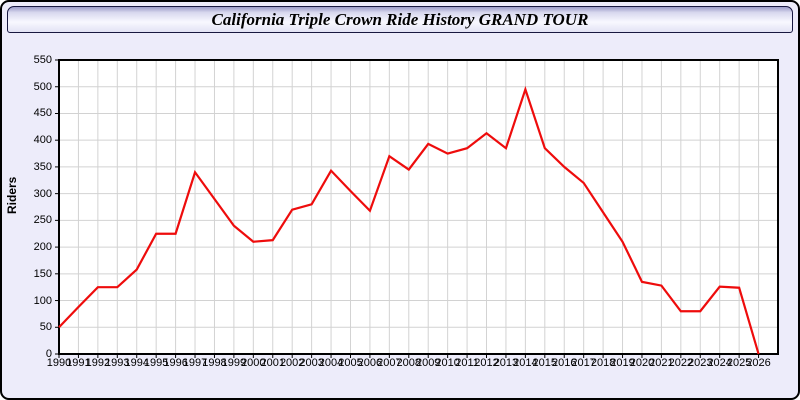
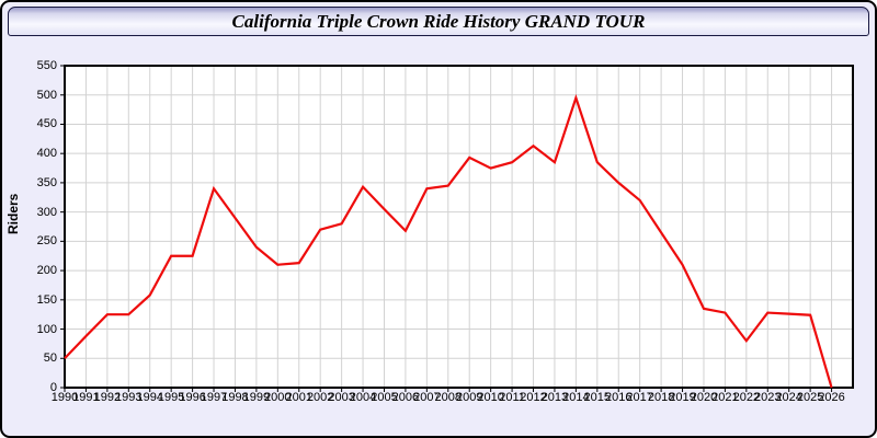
2007: 370 -> 340
2023: 80 -> 130
